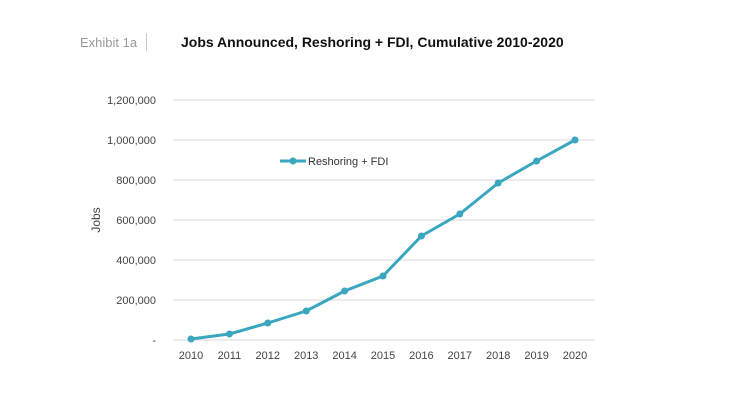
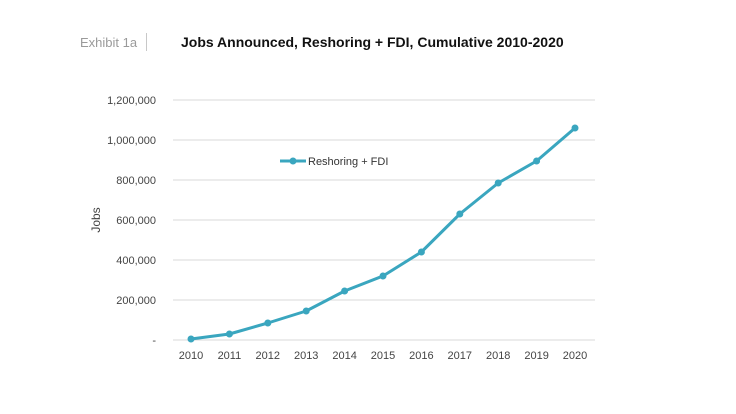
2016: 520000 -> 440000
2020: 1000000 -> 1060000
